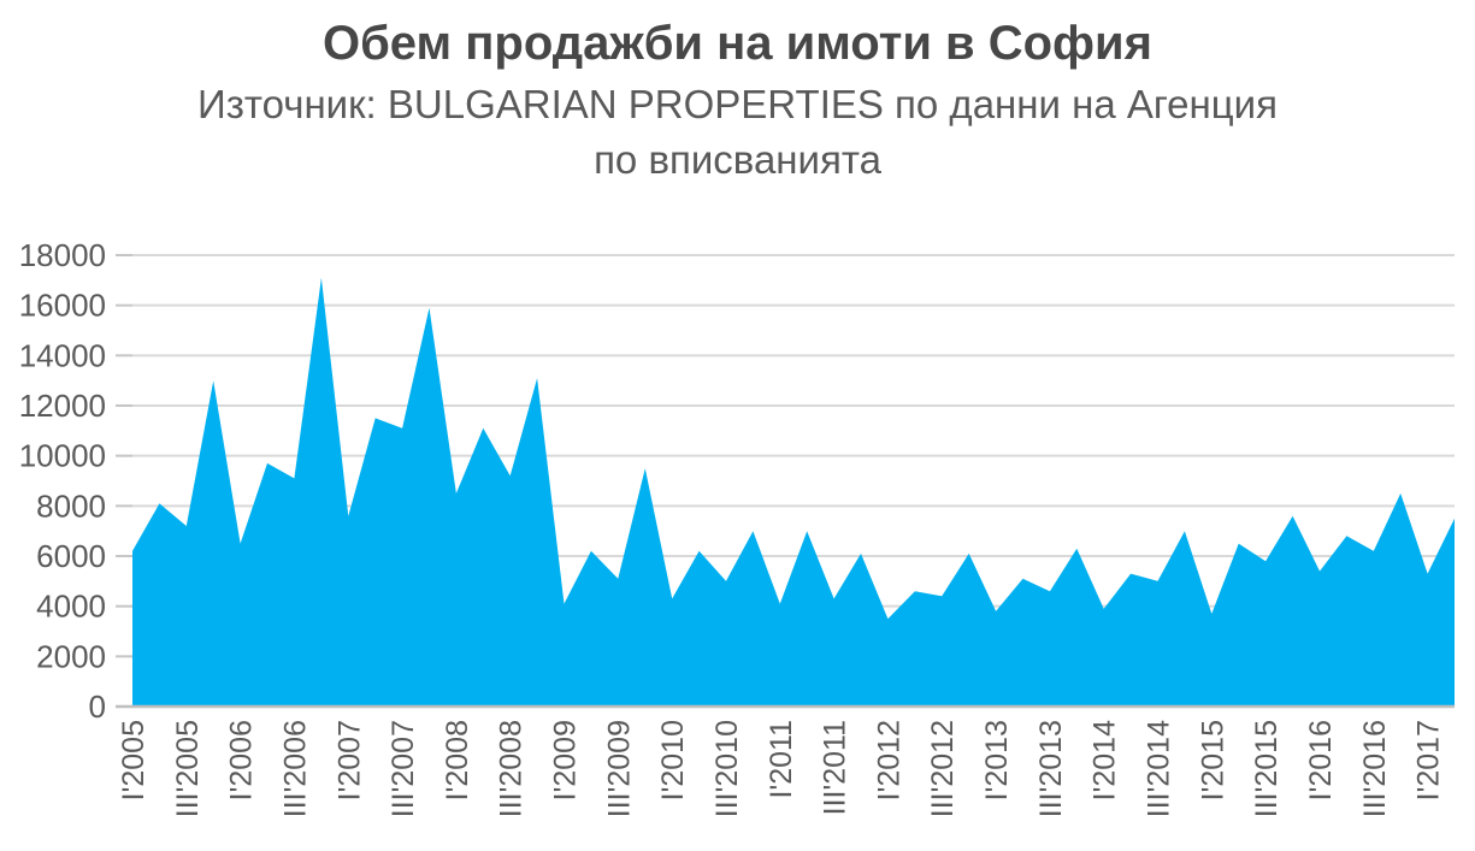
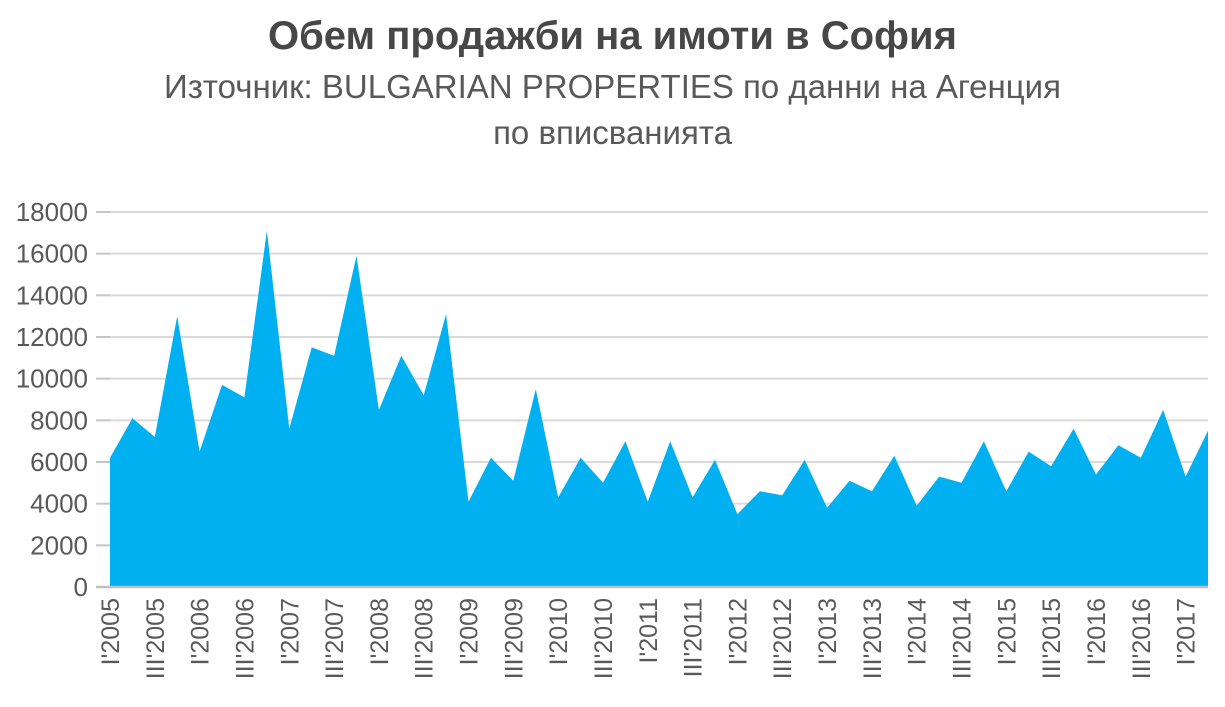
I'2015: 3700 -> 4600
